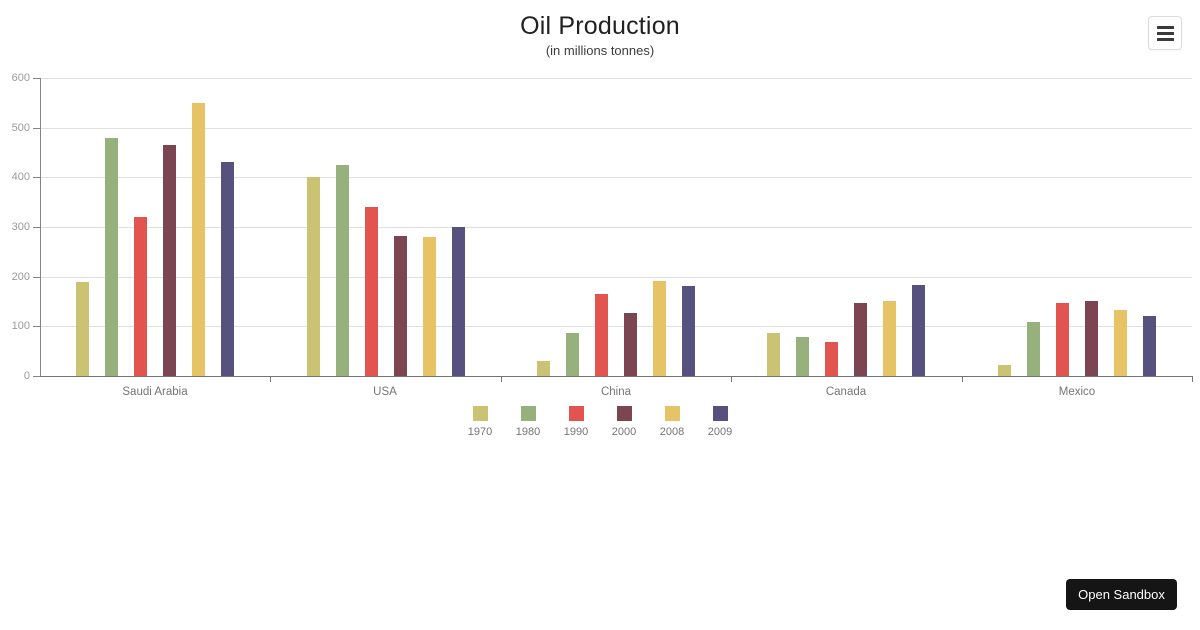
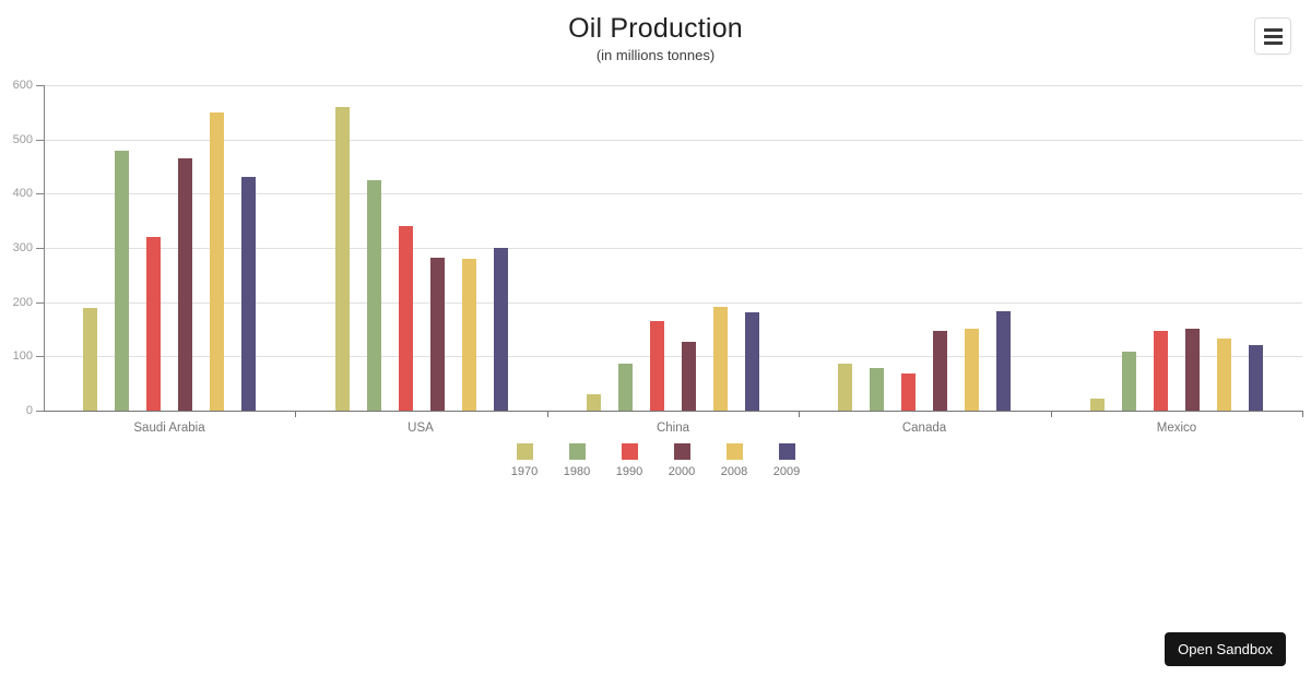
1970/USA: 400 -> 560
